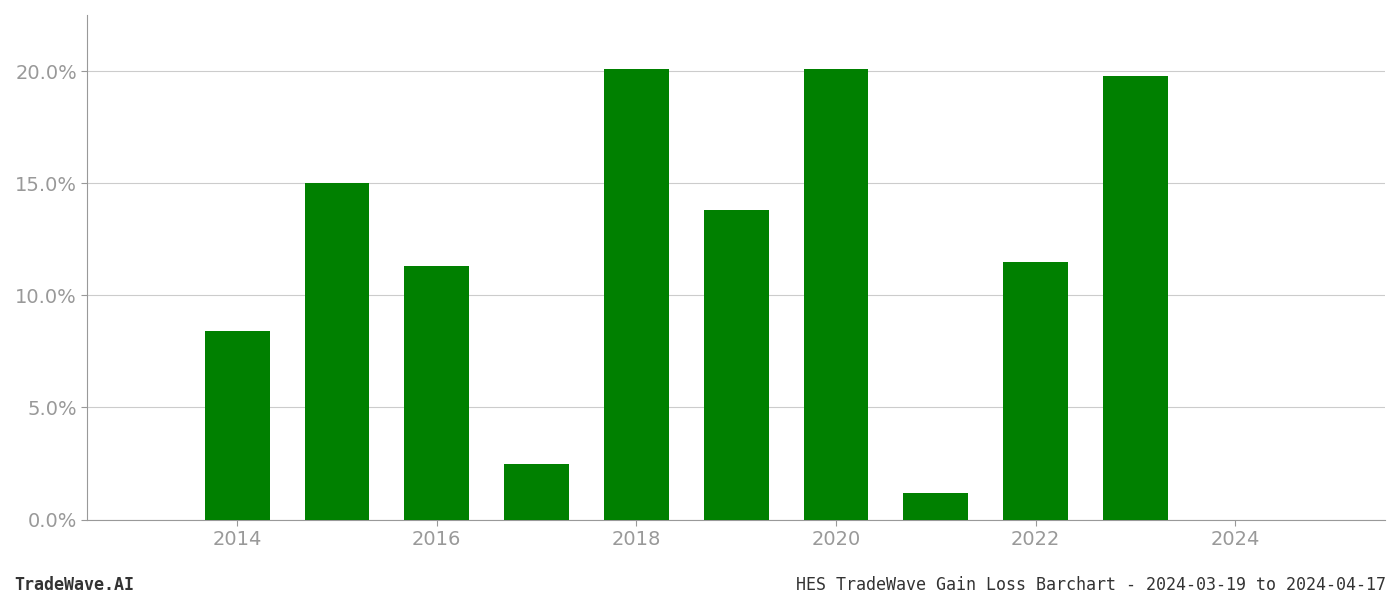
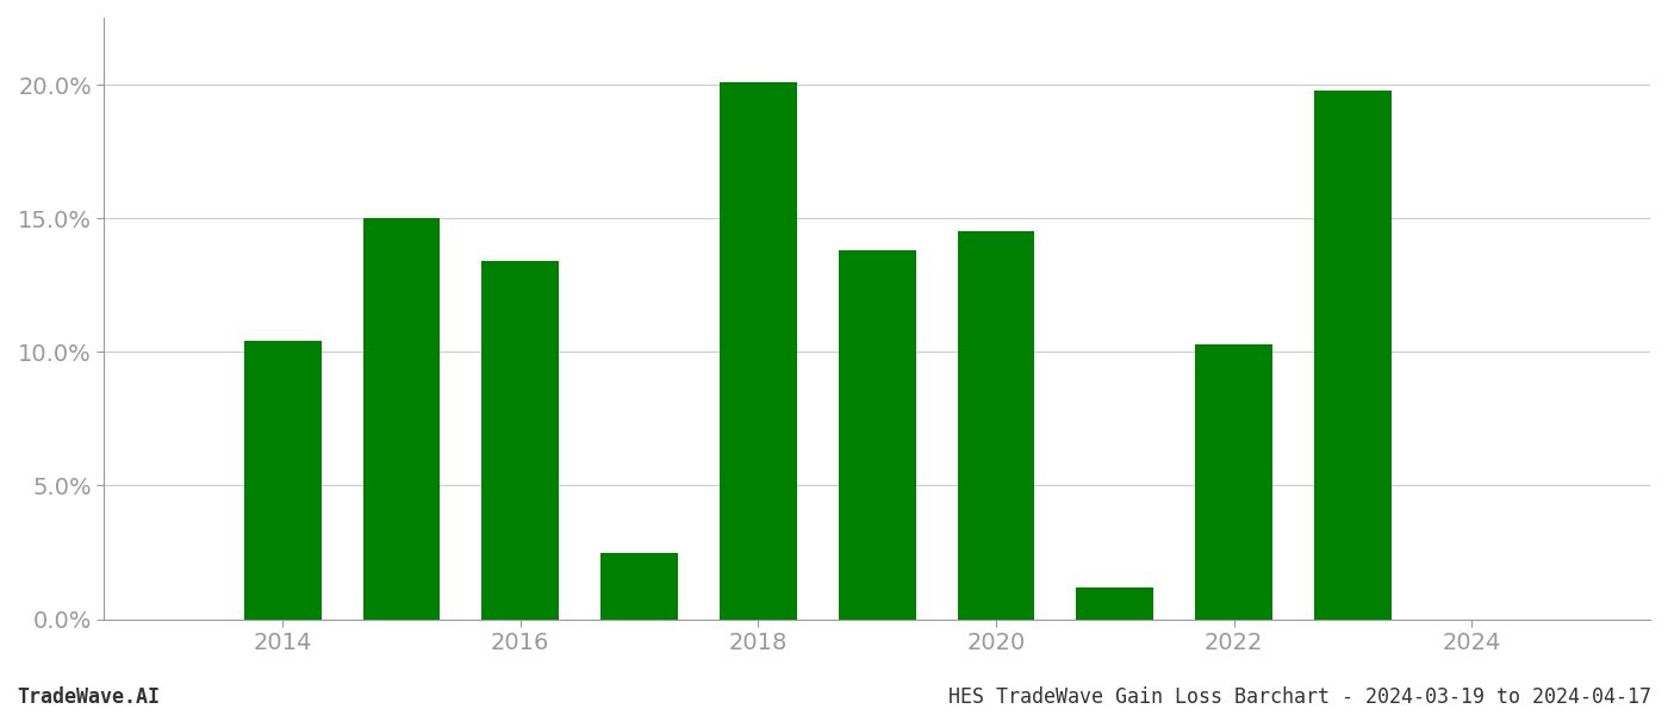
2014: 8.4% -> 10.4%
2016: 11.3% -> 13.4%
2020: 20.1% -> 14.5%
2022: 11.5% -> 10.3%
